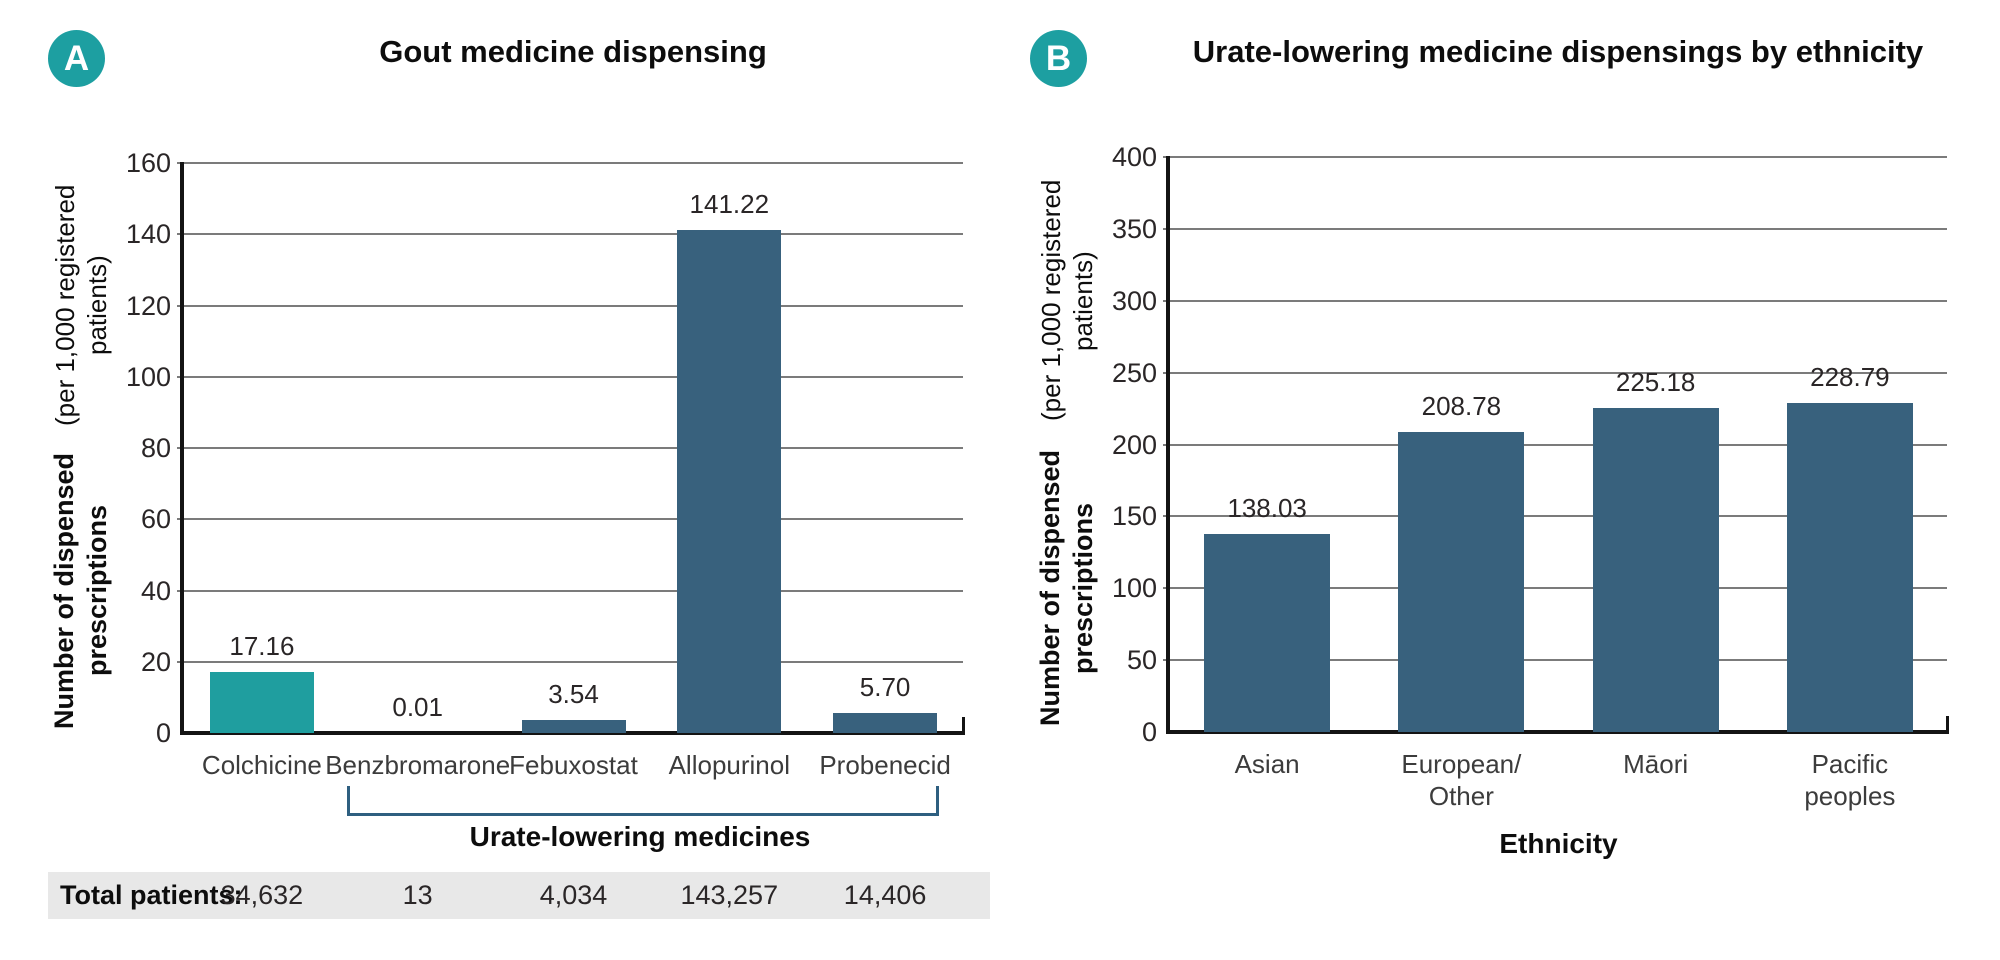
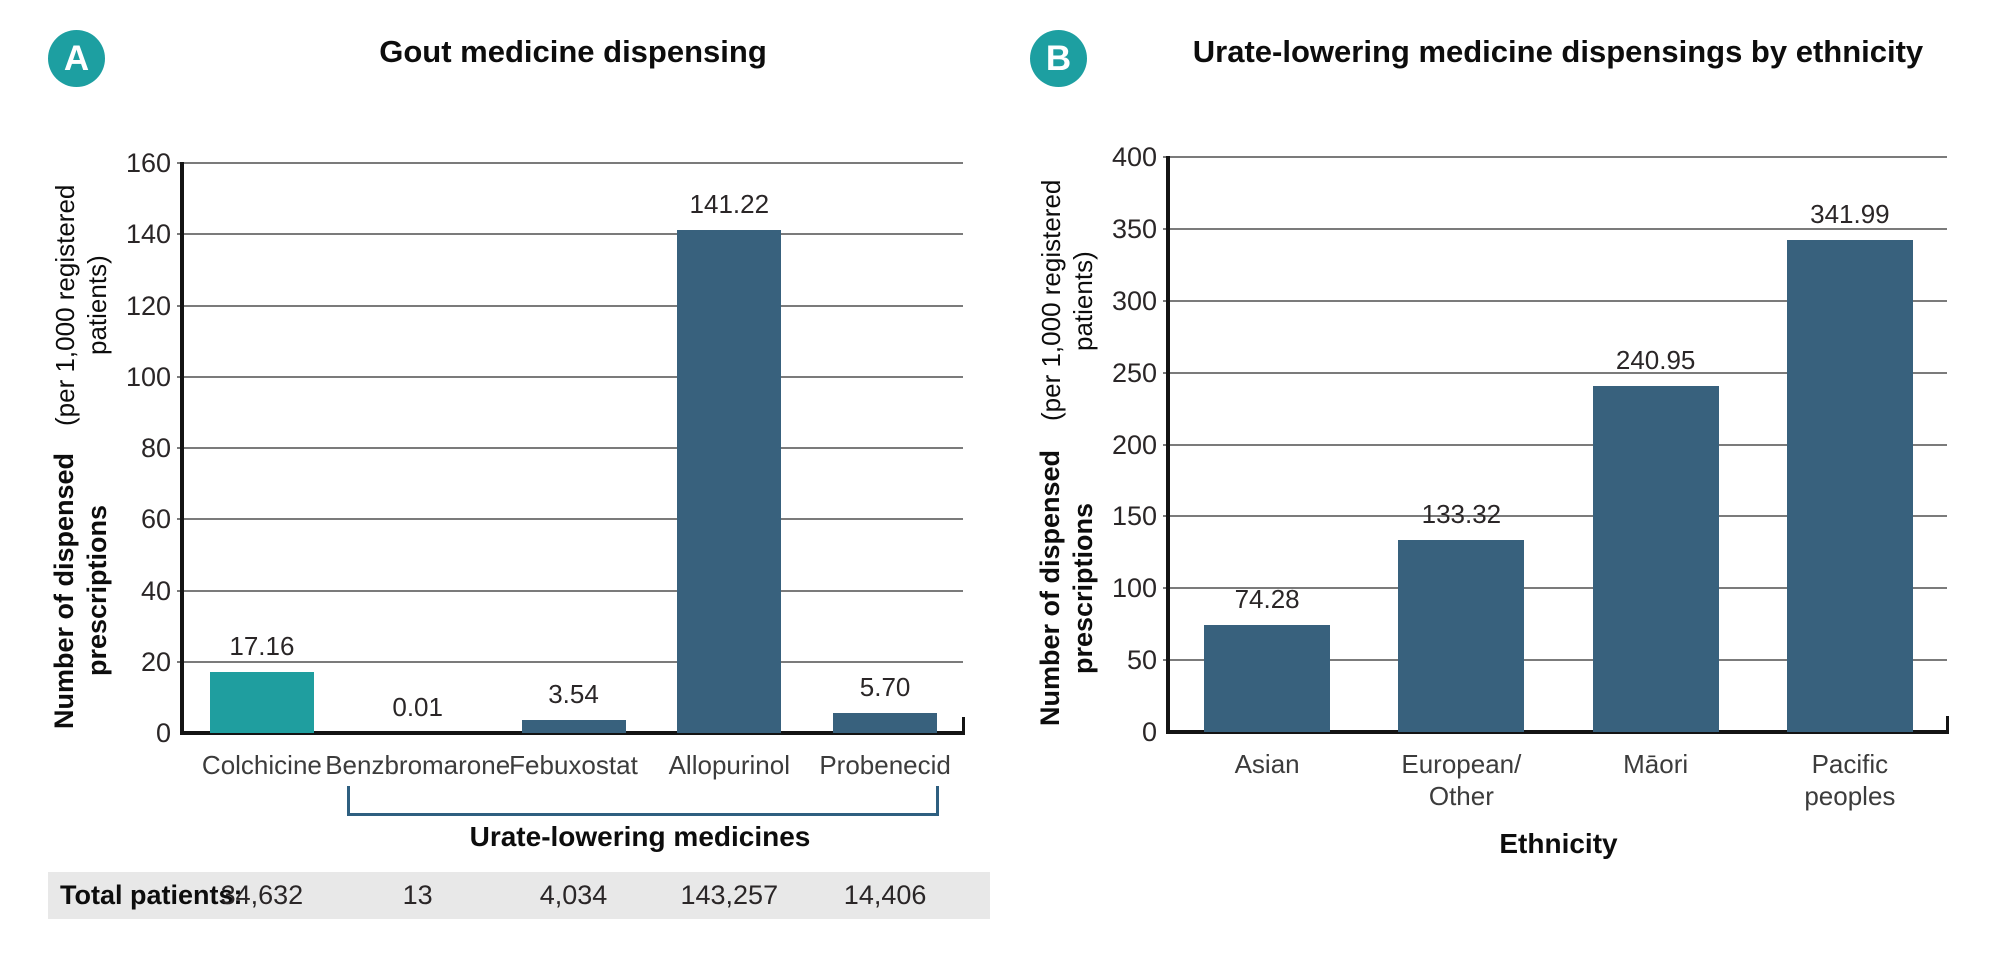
Urate-lowering medicine dispensings by ethnicity/Asian: 138.03 -> 74.28
Urate-lowering medicine dispensings by ethnicity/European/ Other: 208.78 -> 133.32
Urate-lowering medicine dispensings by ethnicity/Māori: 225.18 -> 240.95
Urate-lowering medicine dispensings by ethnicity/Pacific peoples: 228.79 -> 341.99
